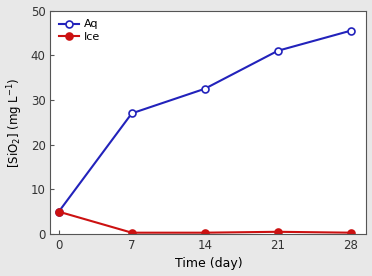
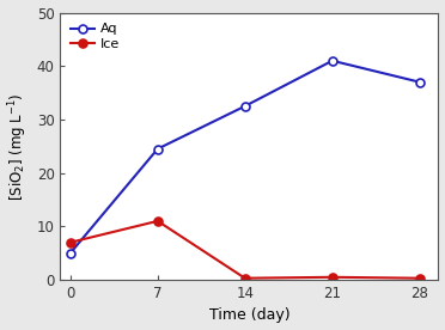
Ice/0: 5.0 -> 7.0
Aq/7: 27.0 -> 24.5
Ice/7: 0.3 -> 11.0
Aq/28: 45.5 -> 37.0
